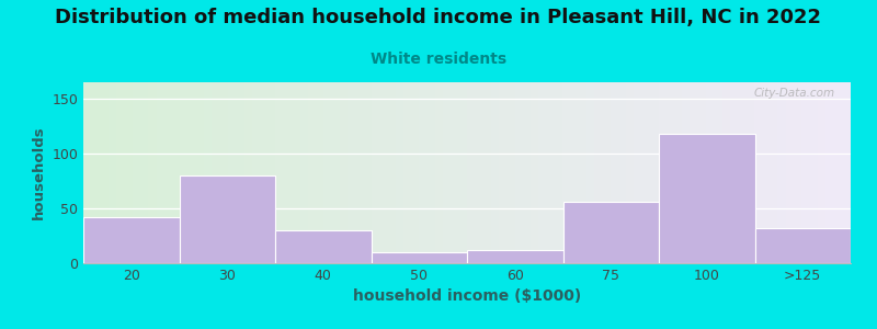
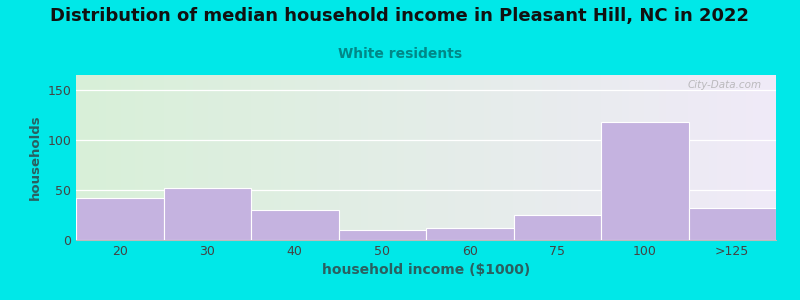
30: 80 -> 52
75: 56 -> 25
